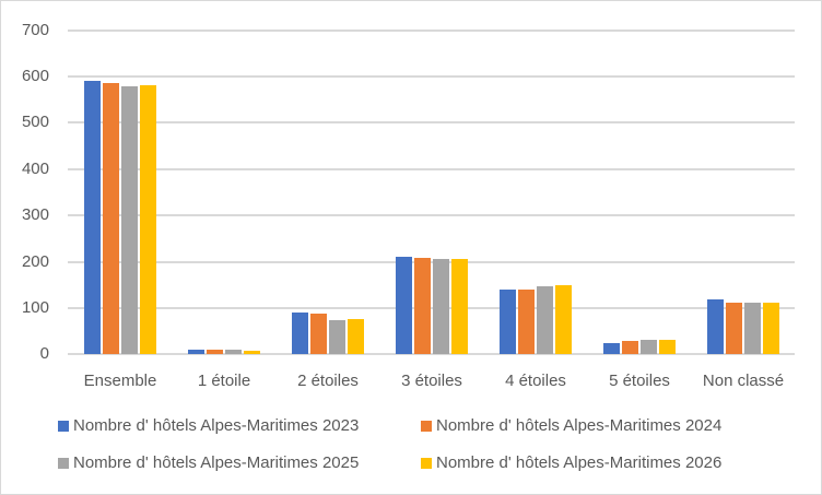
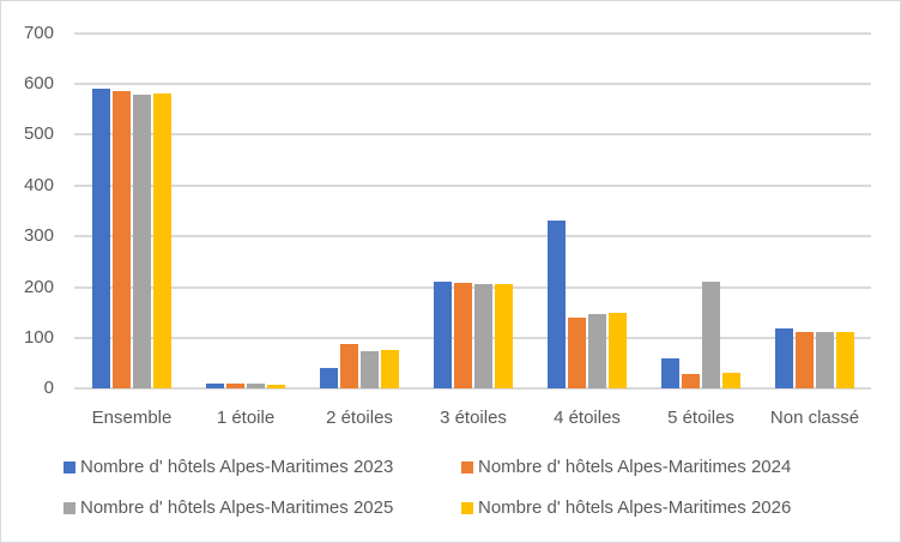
Nombre d' hôtels Alpes-Maritimes 2023/2 étoiles: 90 -> 40
Nombre d' hôtels Alpes-Maritimes 2023/4 étoiles: 140 -> 330
Nombre d' hôtels Alpes-Maritimes 2023/5 étoiles: 20 -> 60
Nombre d' hôtels Alpes-Maritimes 2025/5 étoiles: 30 -> 210
